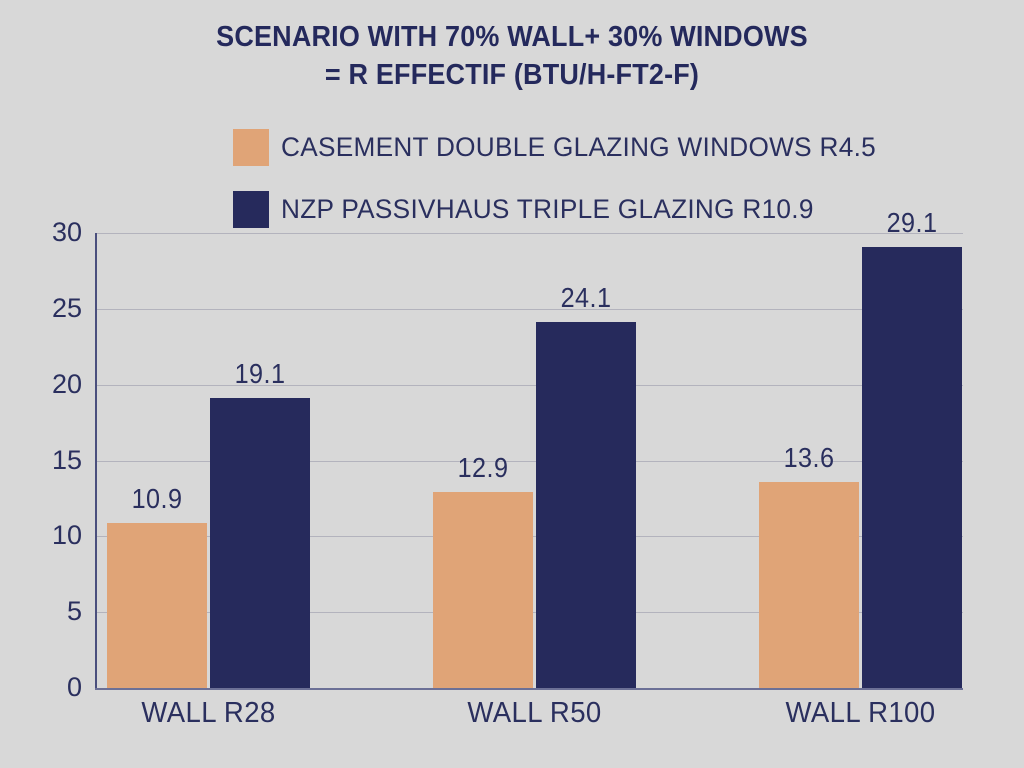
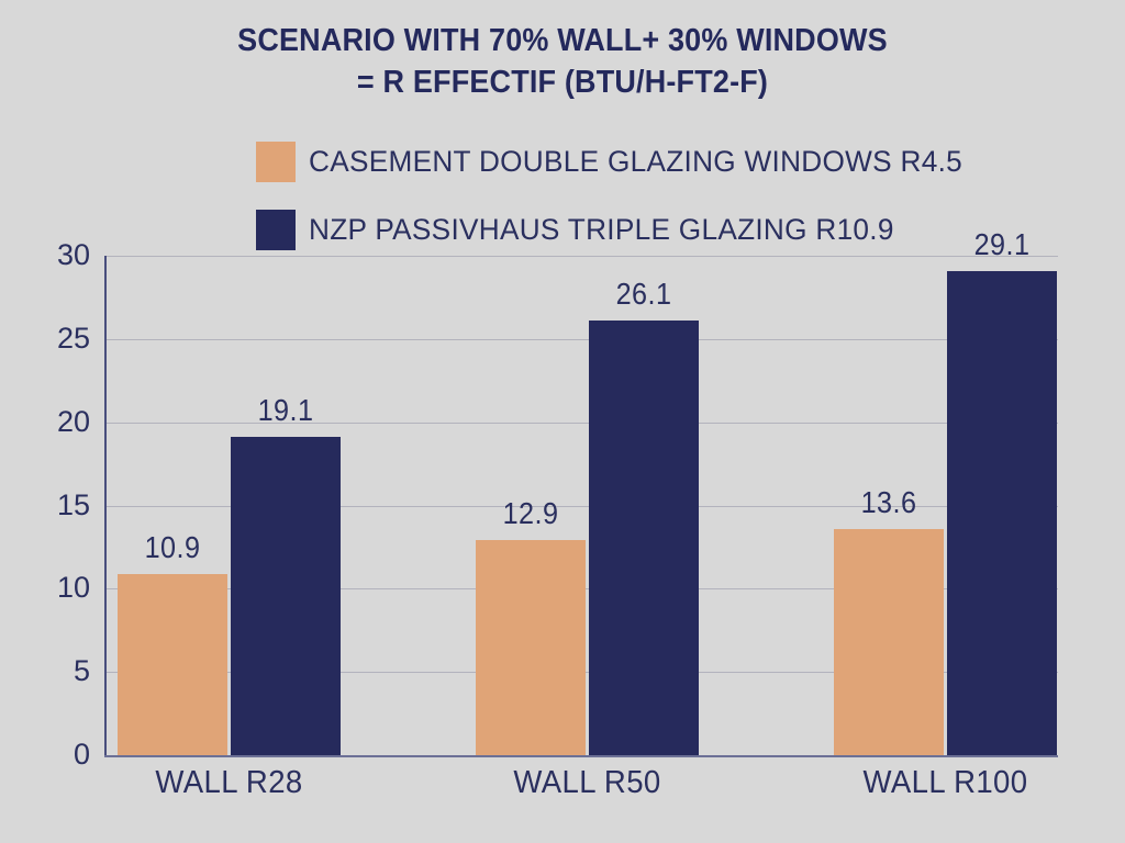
NZP PASSIVHAUS TRIPLE GLAZING R10.9/WALL R50: 24.1 -> 26.1
